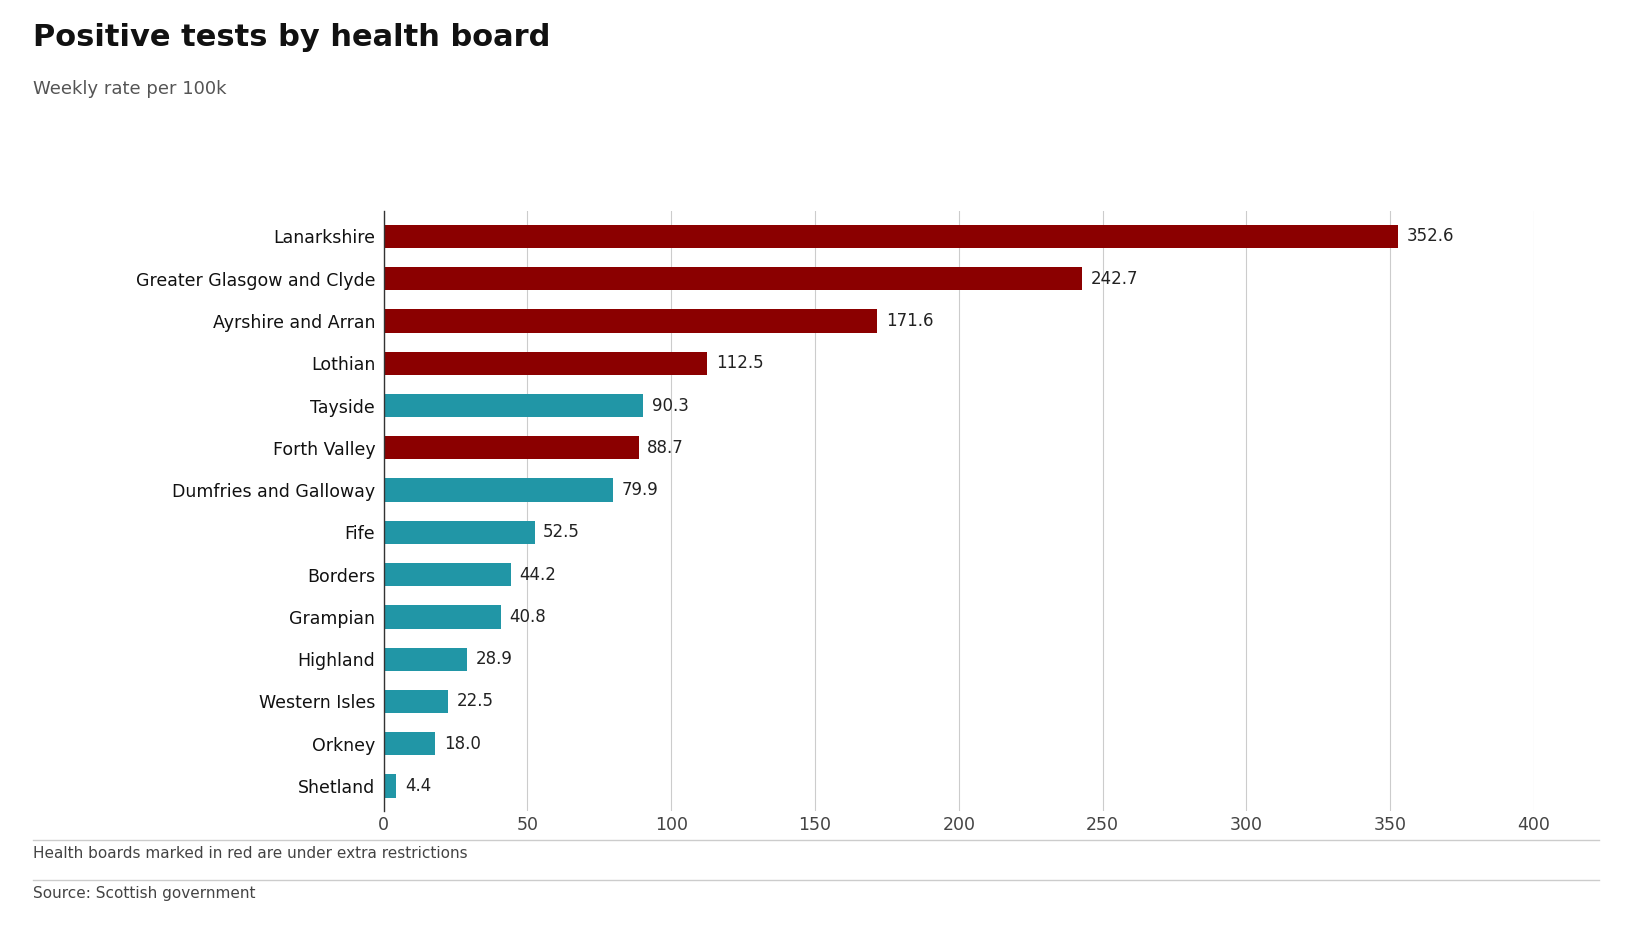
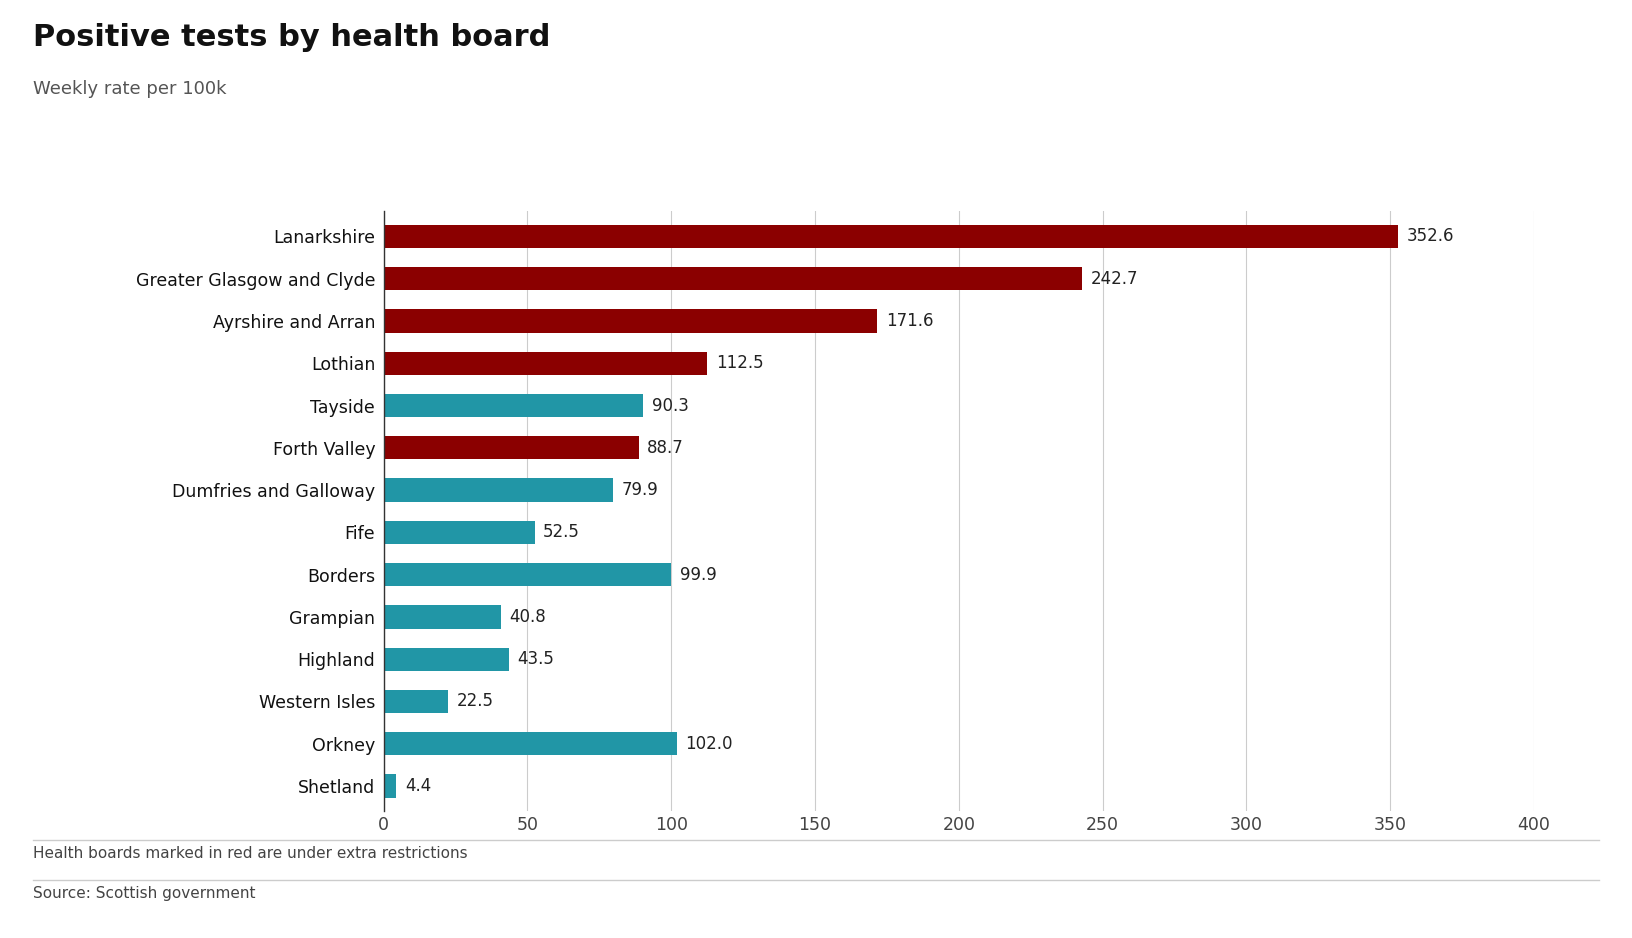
Borders: 44.2 -> 99.9
Highland: 28.9 -> 43.5
Orkney: 18.0 -> 102.0
